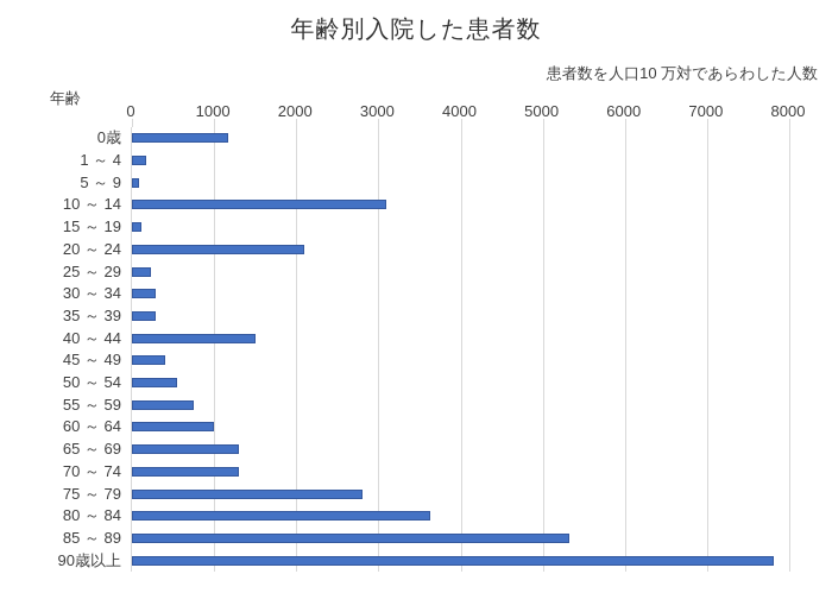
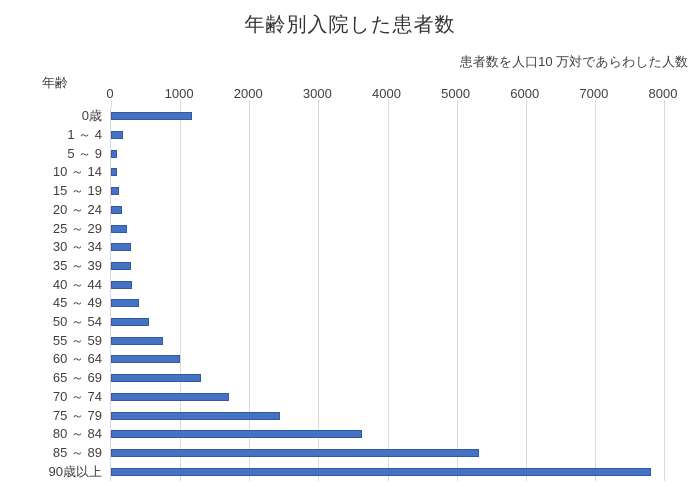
10 ～ 14: 3100 -> 100
20 ～ 24: 2100 -> 200
40 ～ 44: 1500 -> 300
70 ～ 74: 1300 -> 1700
75 ～ 79: 2800 -> 2400
